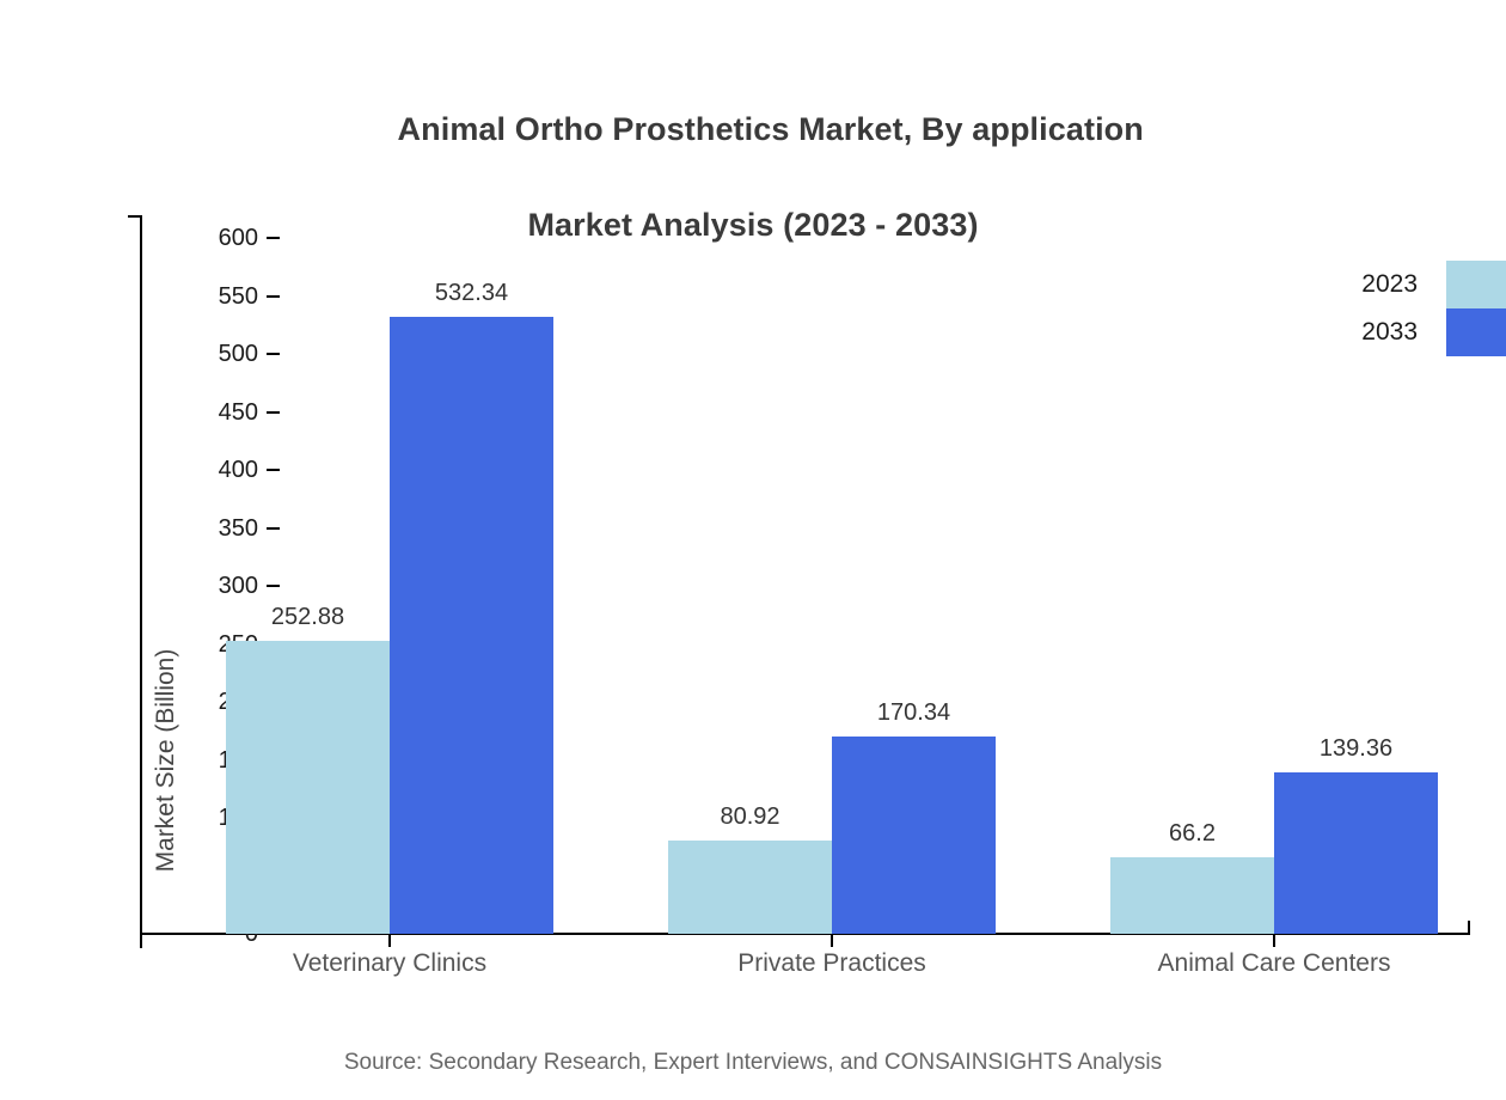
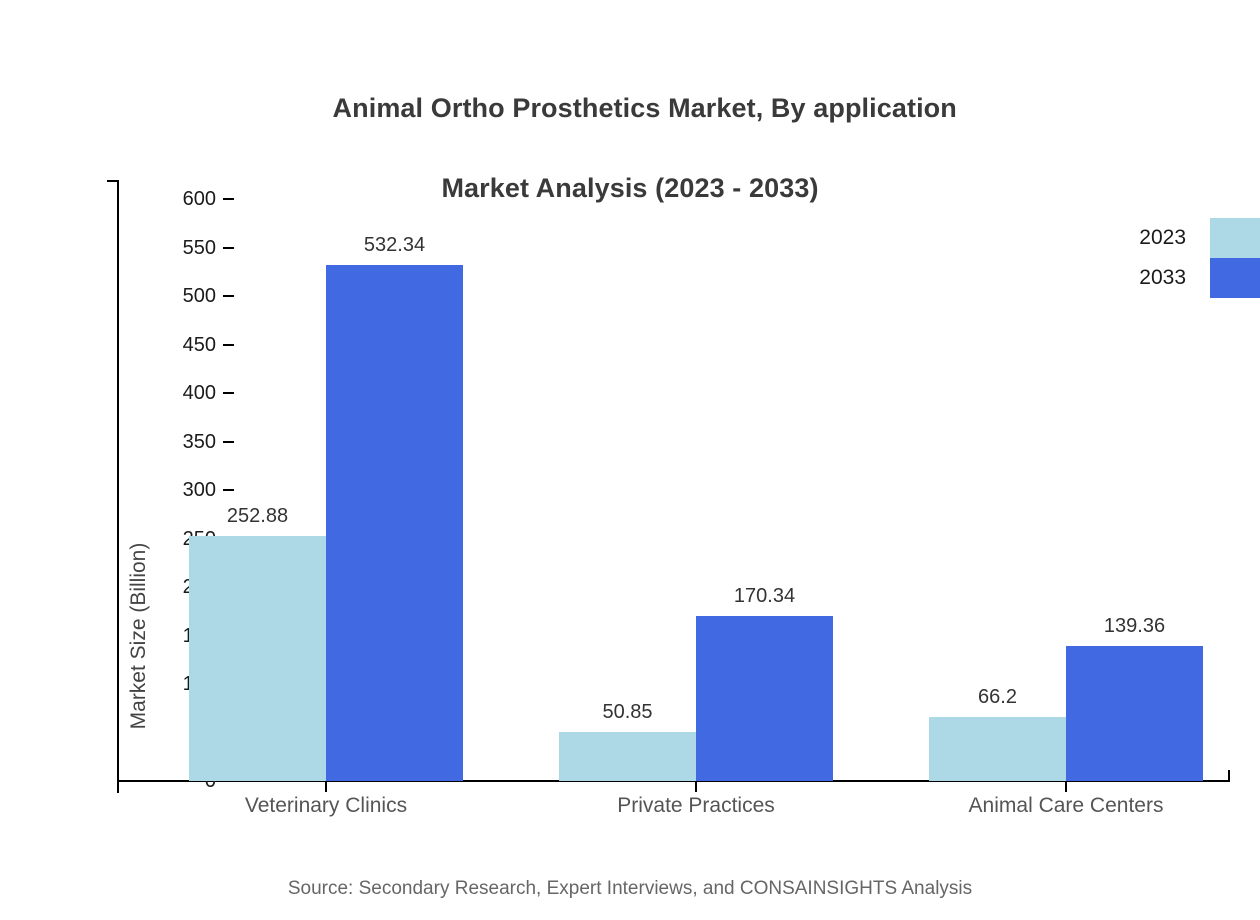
2023/Private Practices: 80.92 -> 50.85
